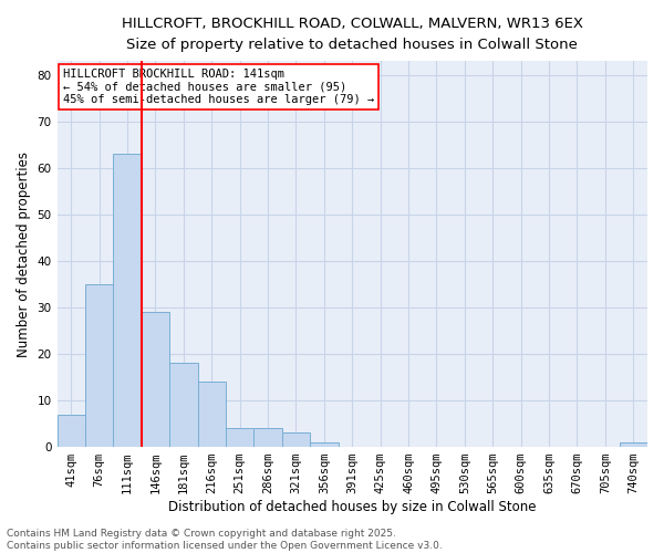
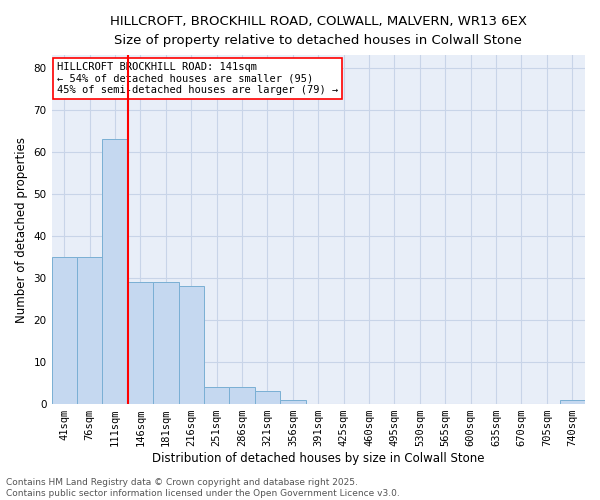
41sqm: 7 -> 35
181sqm: 18 -> 29
216sqm: 14 -> 28
